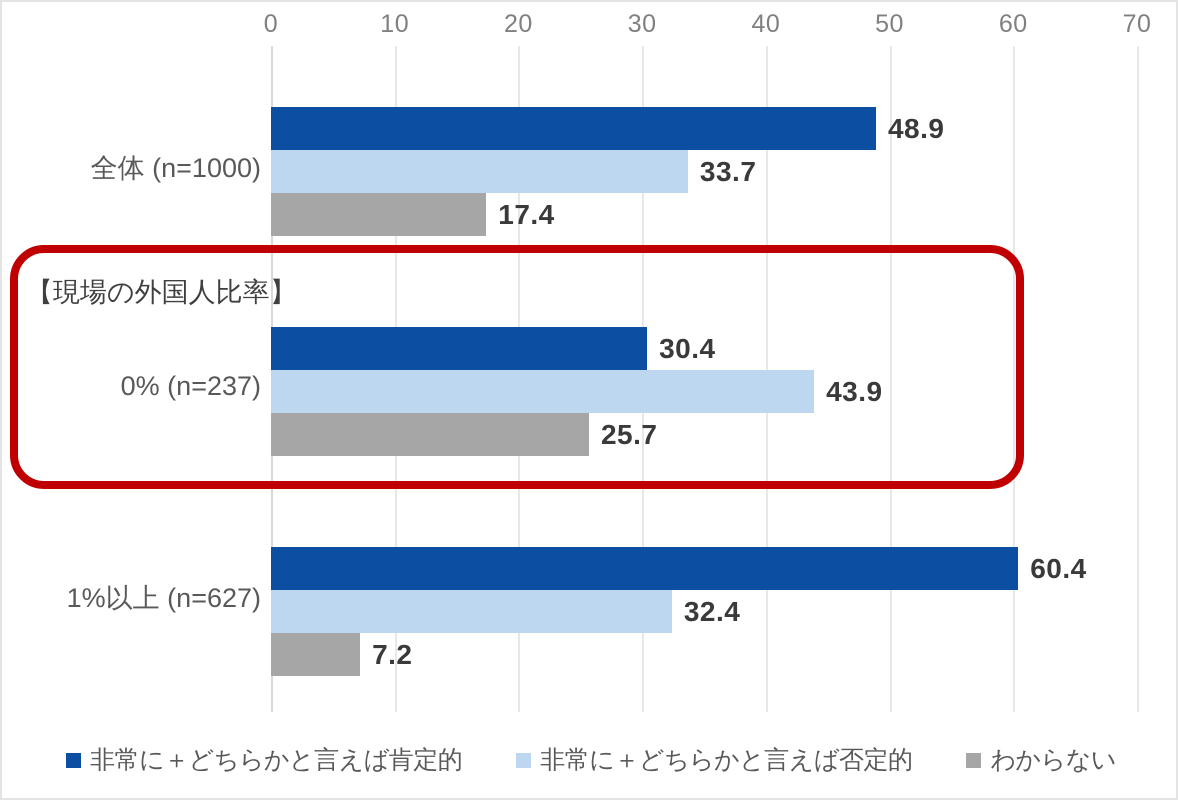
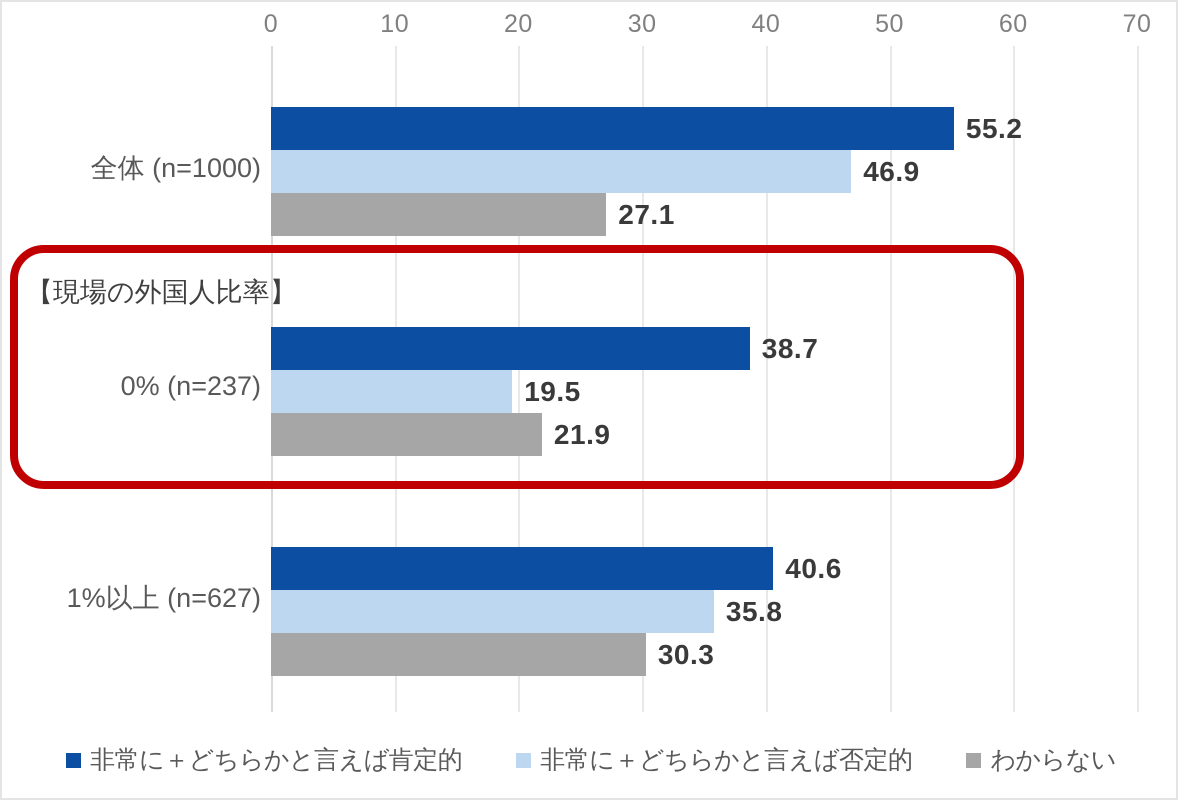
非常に＋どちらかと言えば肯定的/全体 (n=1000): 48.9 -> 55.2
非常に＋どちらかと言えば否定的/全体 (n=1000): 33.7 -> 46.9
わからない/全体 (n=1000): 17.4 -> 27.1
非常に＋どちらかと言えば肯定的/0% (n=237): 30.4 -> 38.7
非常に＋どちらかと言えば否定的/0% (n=237): 43.9 -> 19.5
わからない/0% (n=237): 25.7 -> 21.9
非常に＋どちらかと言えば肯定的/1%以上 (n=627): 60.4 -> 40.6
非常に＋どちらかと言えば否定的/1%以上 (n=627): 32.4 -> 35.8
わからない/1%以上 (n=627): 7.2 -> 30.3
